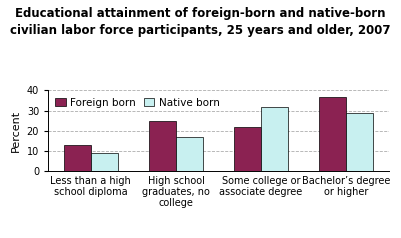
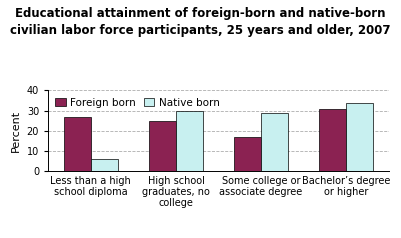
Foreign born/Less than a high school diploma: 13 -> 27
Native born/Less than a high school diploma: 9 -> 6
Native born/High school graduates, no college: 17 -> 30
Foreign born/Some college or associate degree: 22 -> 17
Native born/Some college or associate degree: 32 -> 29
Foreign born/Bachelor’s degree or higher: 37 -> 31
Native born/Bachelor’s degree or higher: 29 -> 34
